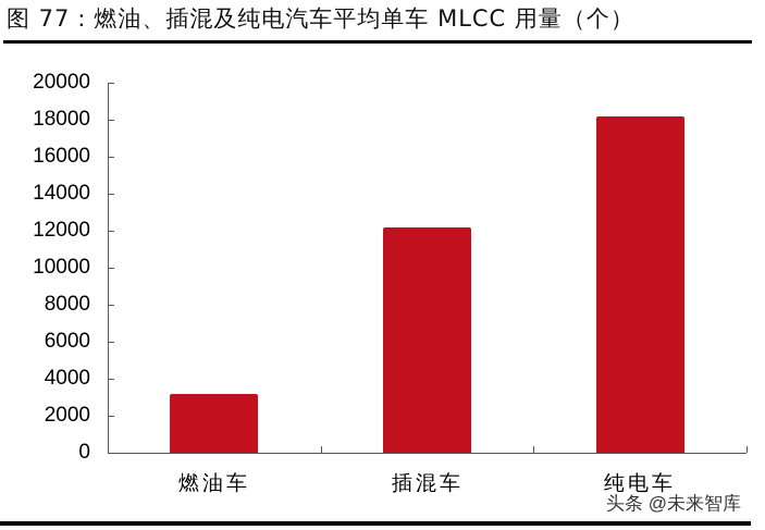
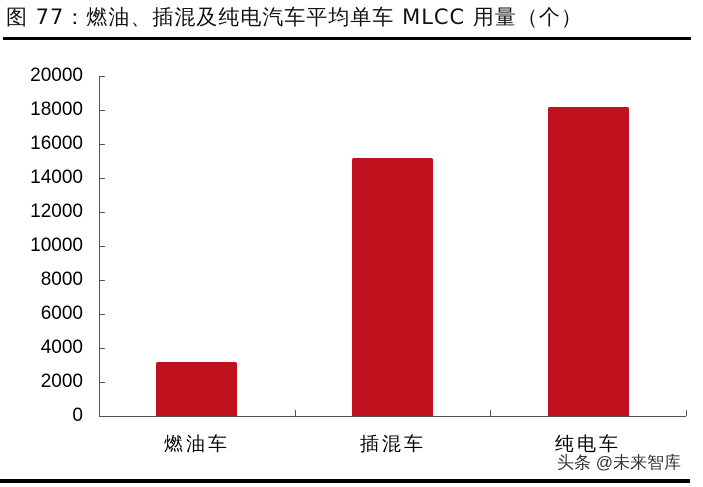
插混车: 12000 -> 15000
